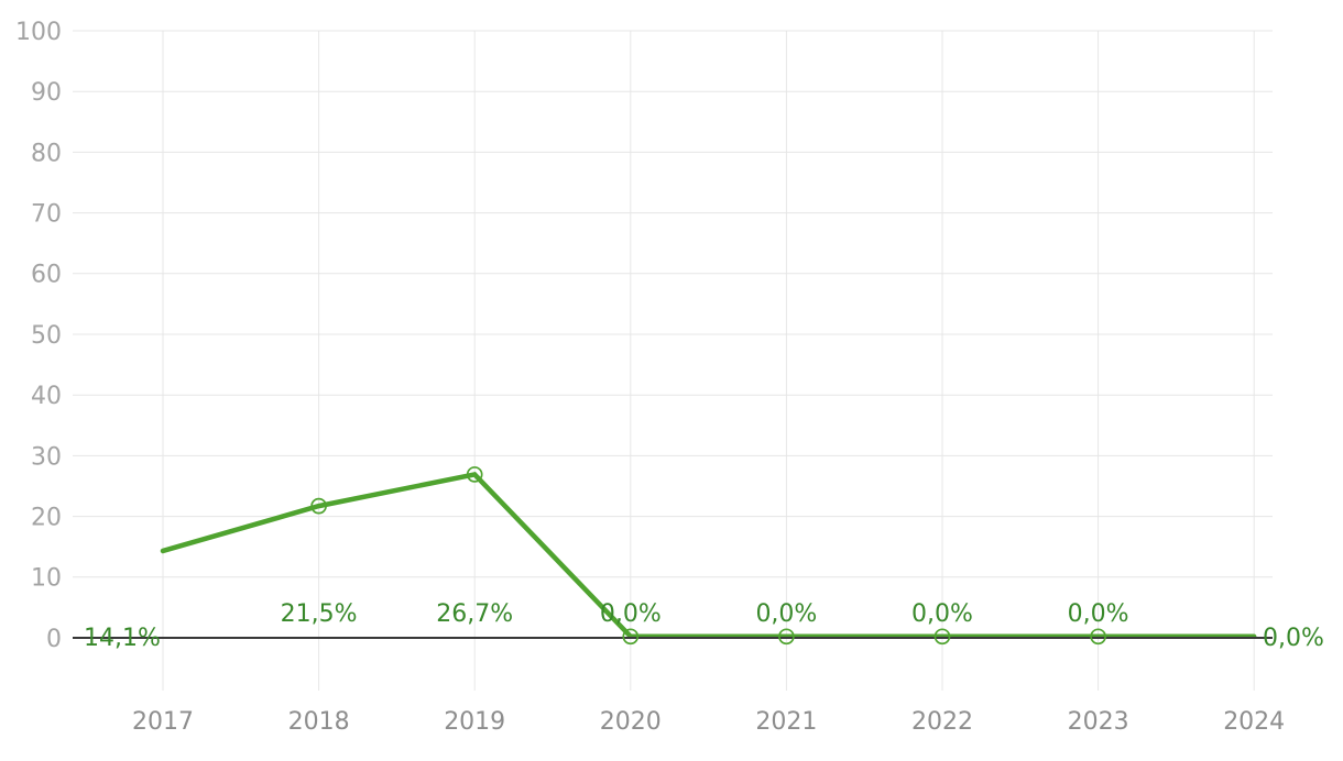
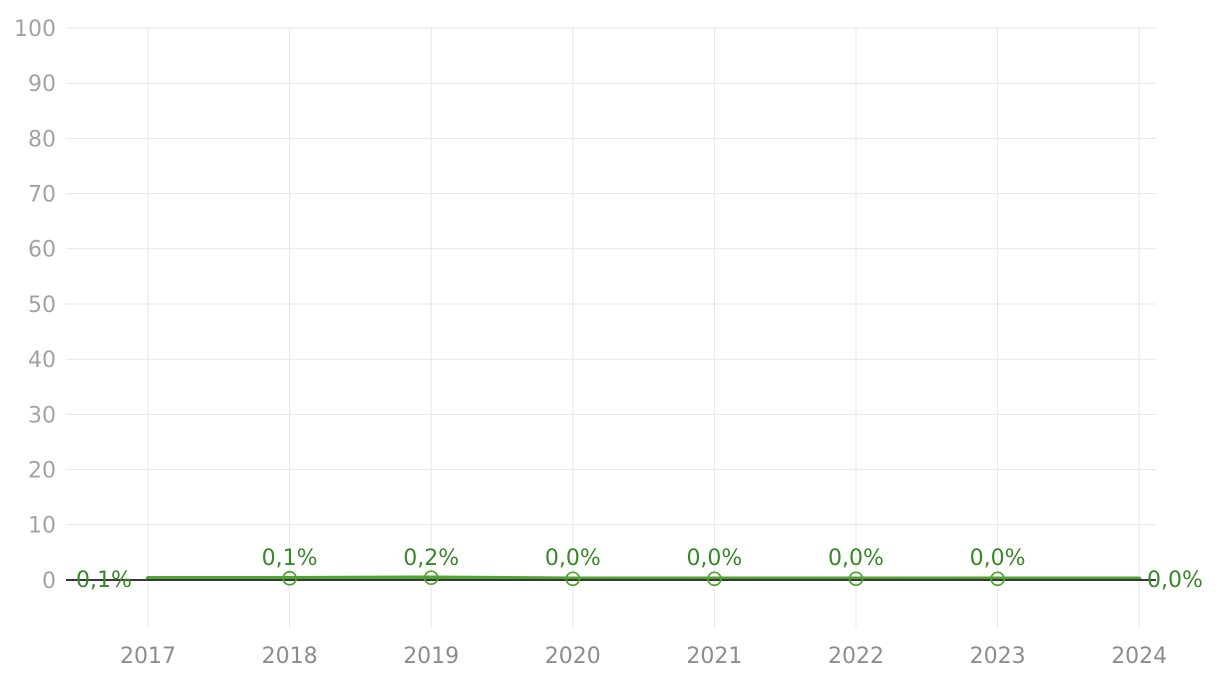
2017: 14,1% -> 0,1%
2018: 21,5% -> 0,1%
2019: 26,7% -> 0,2%
